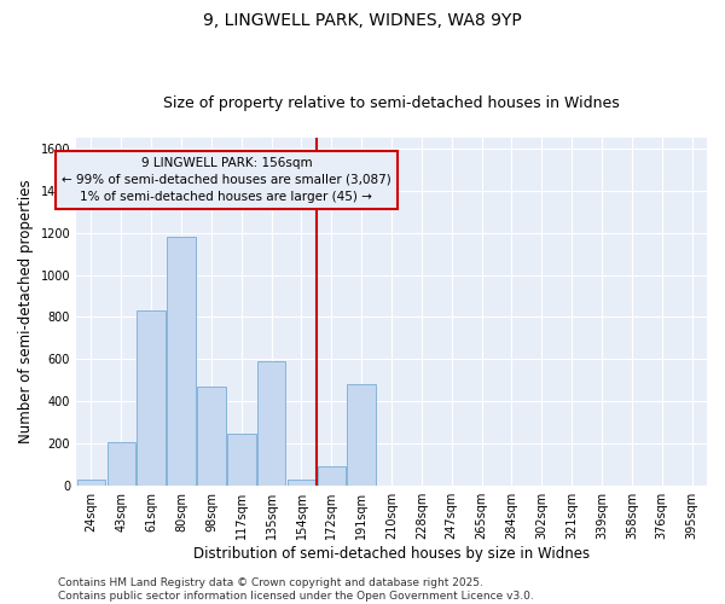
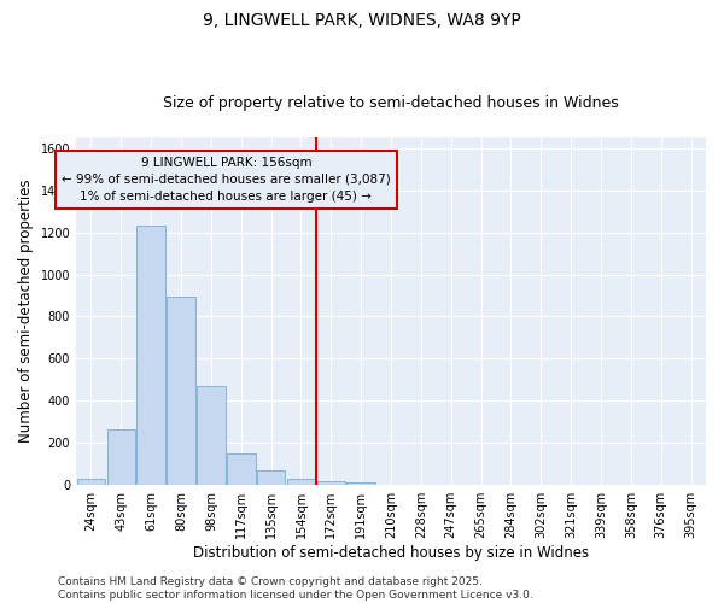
43sqm: 210 -> 260
61sqm: 830 -> 1230
80sqm: 1180 -> 890
117sqm: 250 -> 150
135sqm: 590 -> 70
172sqm: 90 -> 20
191sqm: 480 -> 10
